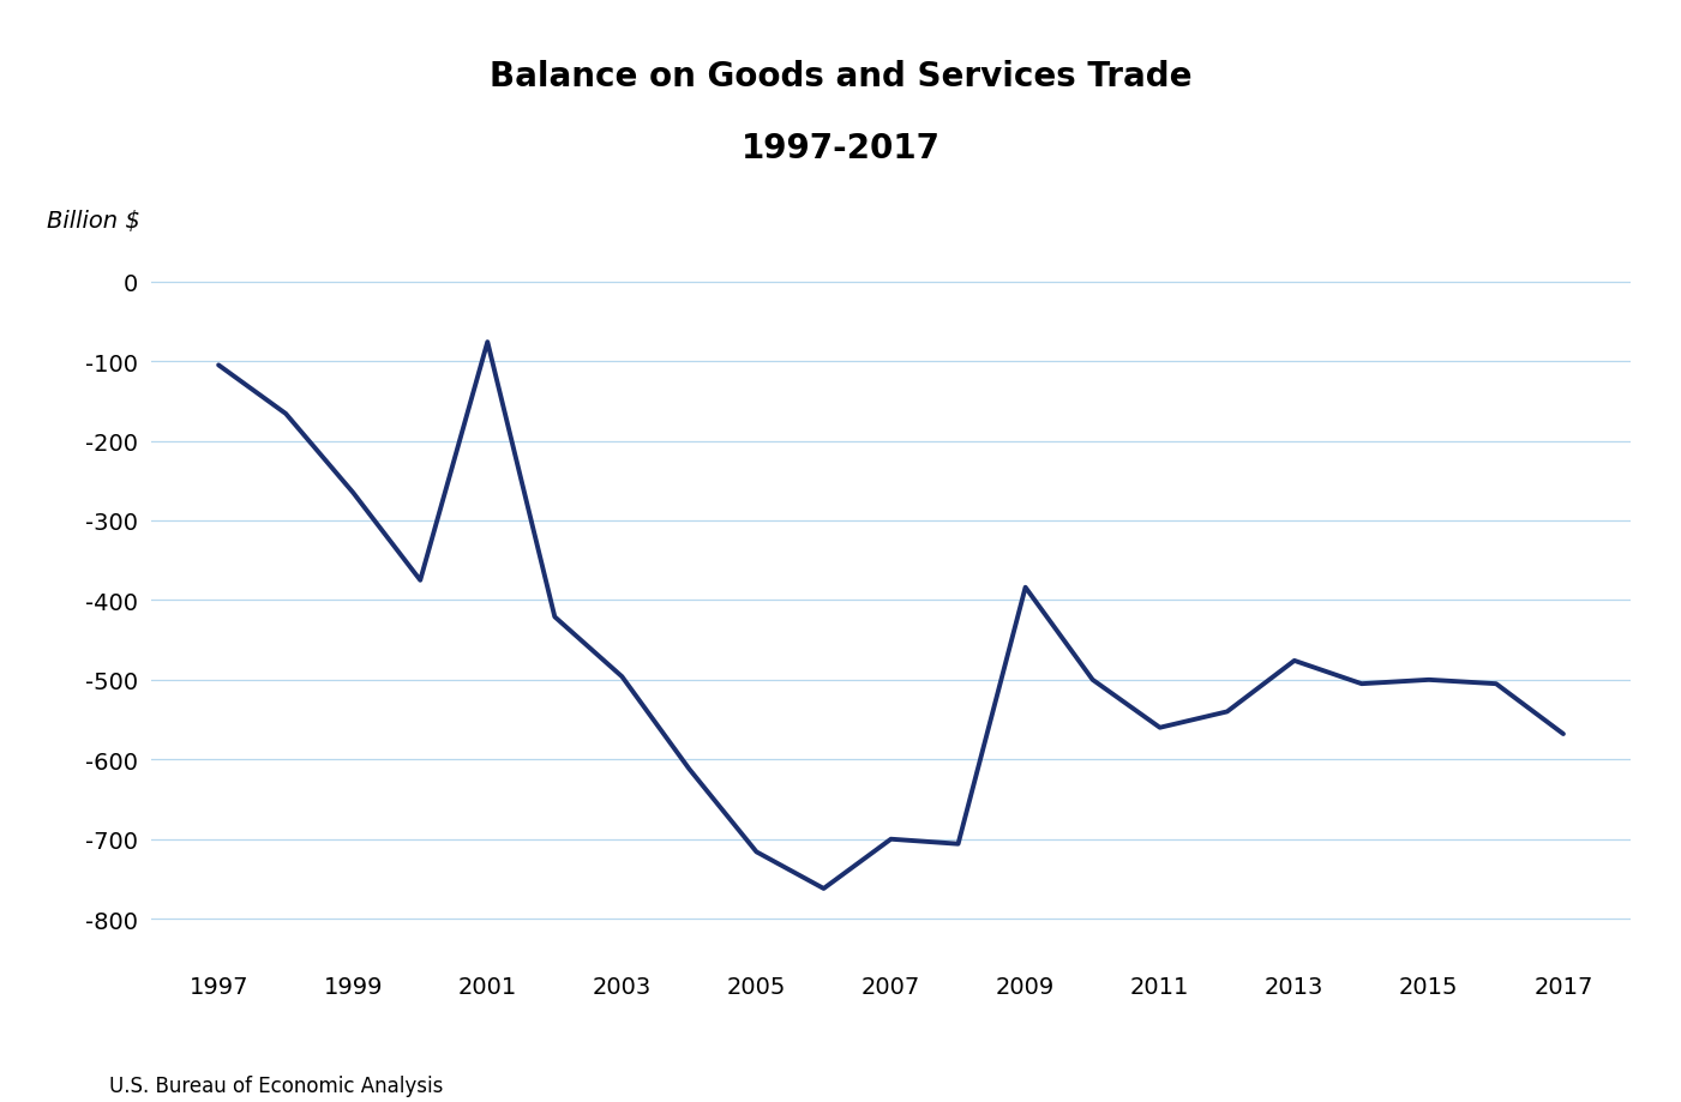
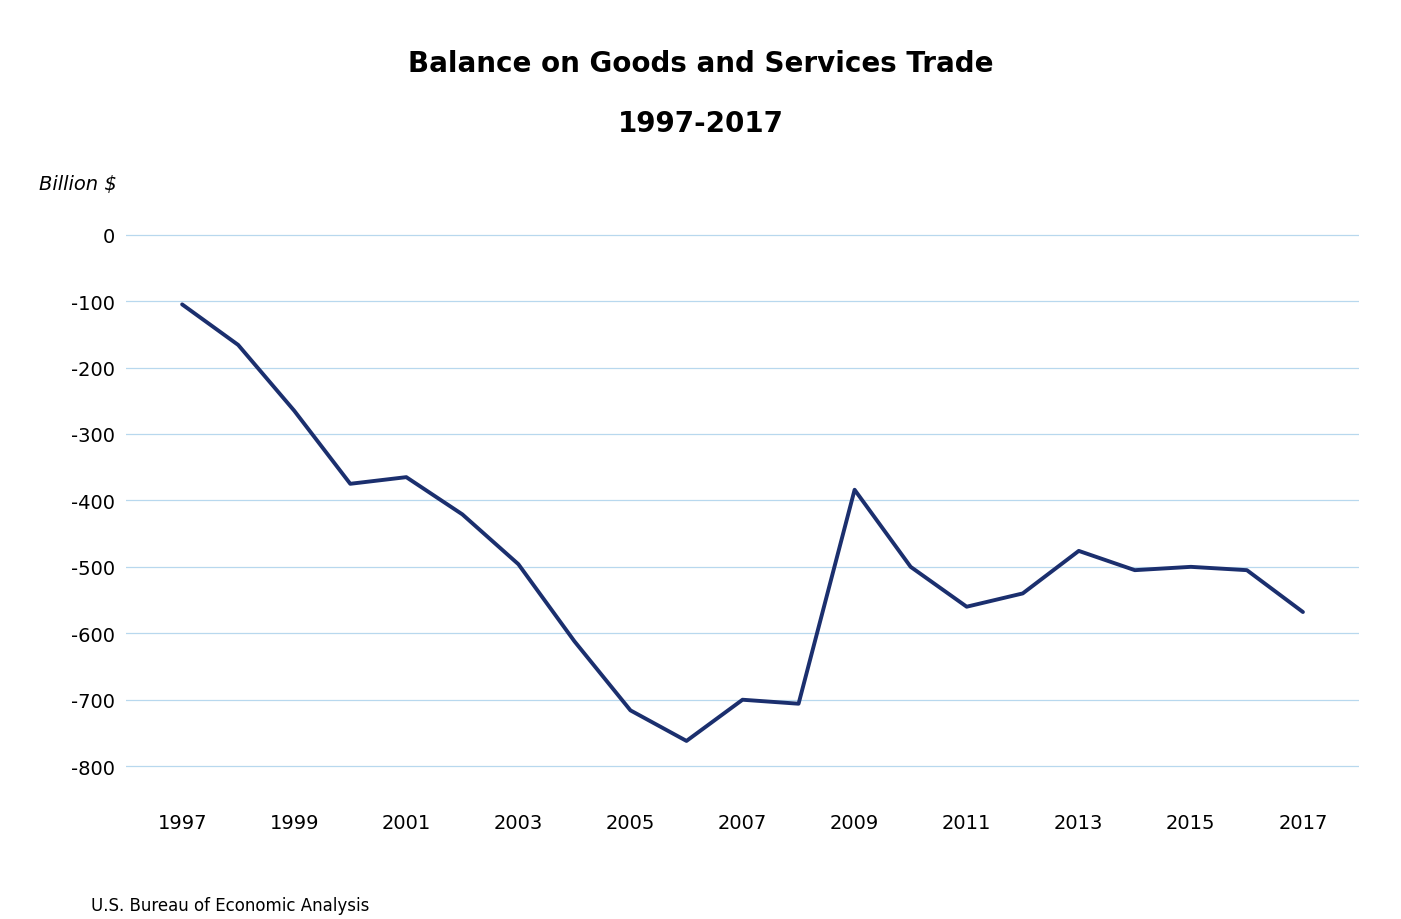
2001: -76 -> -365
